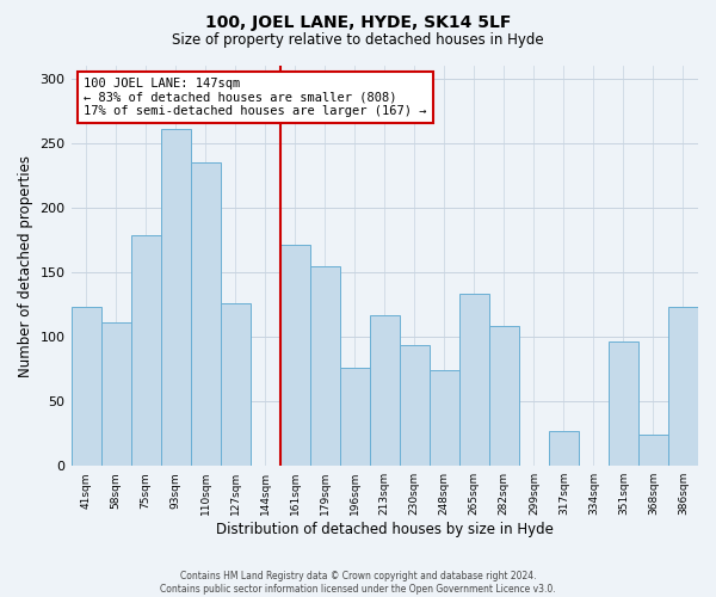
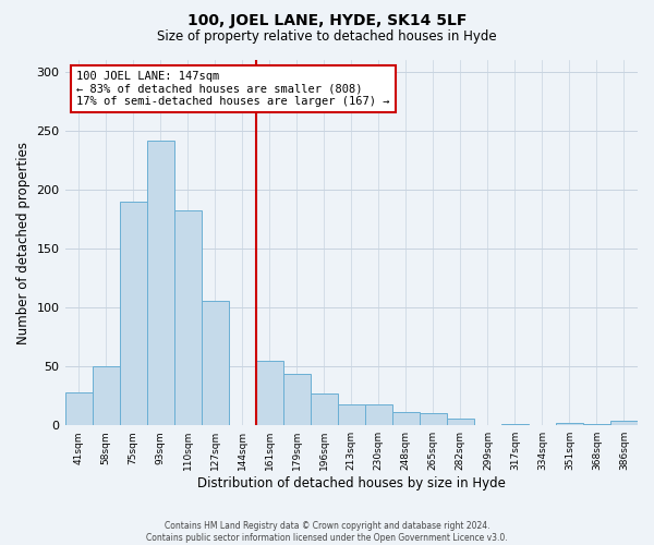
41sqm: 123 -> 28
58sqm: 111 -> 50
75sqm: 179 -> 190
93sqm: 261 -> 242
110sqm: 235 -> 182
127sqm: 126 -> 106
161sqm: 171 -> 55
179sqm: 155 -> 44
196sqm: 76 -> 27
213sqm: 117 -> 18
230sqm: 94 -> 18
248sqm: 74 -> 11
265sqm: 133 -> 10
282sqm: 108 -> 6
317sqm: 27 -> 1
351sqm: 96 -> 2
368sqm: 24 -> 1
386sqm: 123 -> 4
